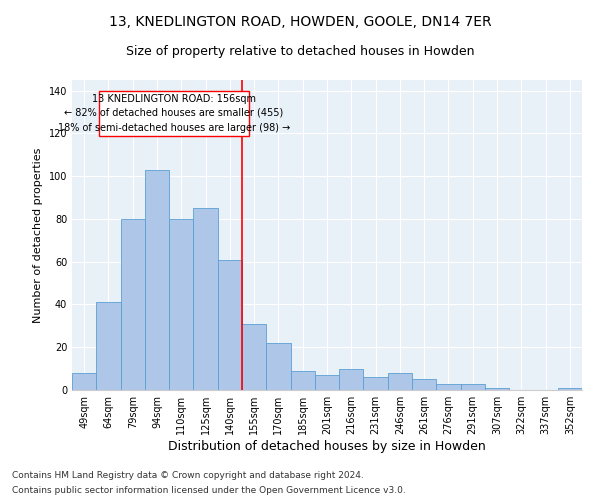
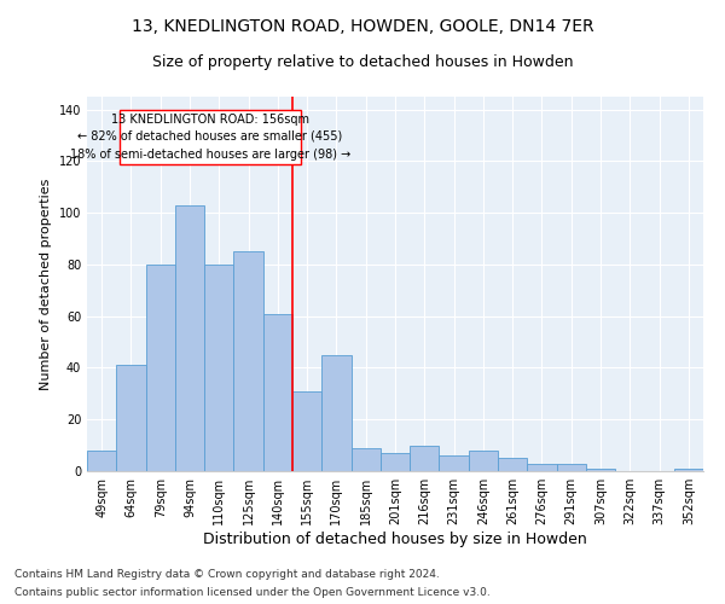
170sqm: 22 -> 45
